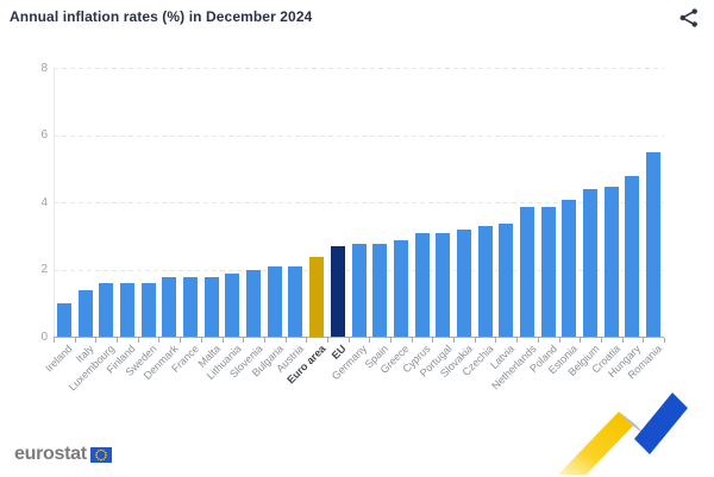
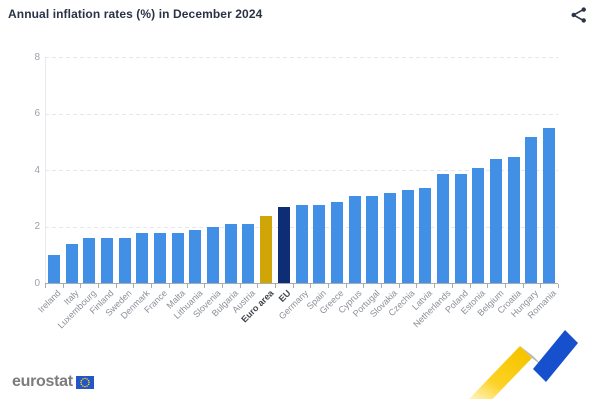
Hungary: 4.8 -> 5.2
